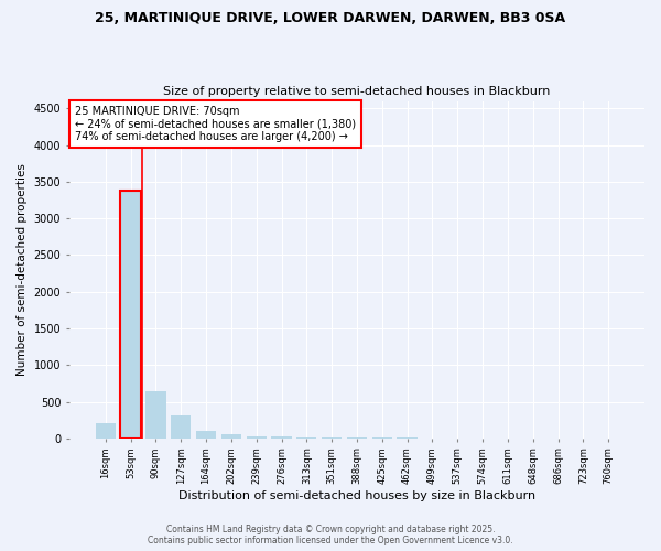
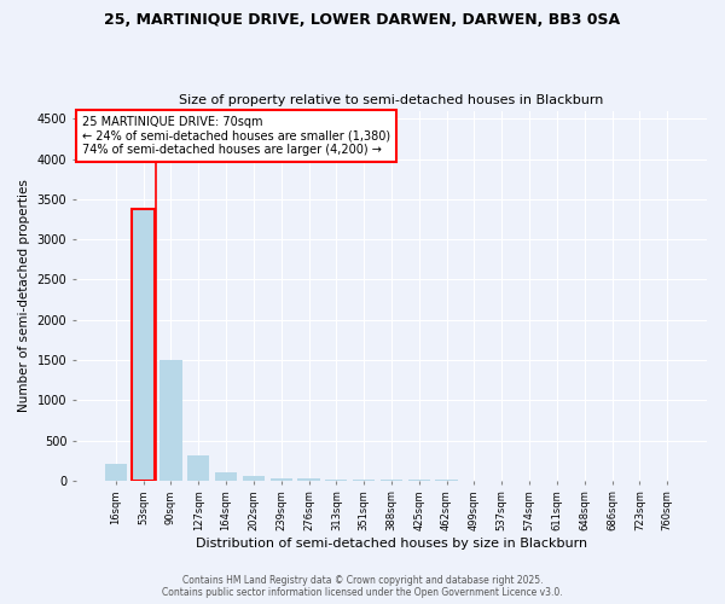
90sqm: 640 -> 1500
